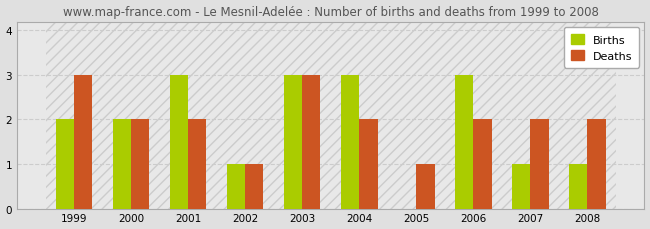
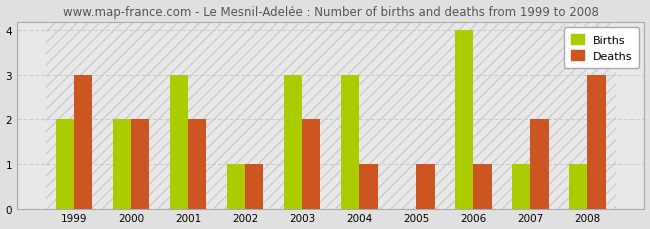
Deaths/2003: 3 -> 2
Deaths/2004: 2 -> 1
Births/2006: 3 -> 4
Deaths/2006: 2 -> 1
Deaths/2008: 2 -> 3
